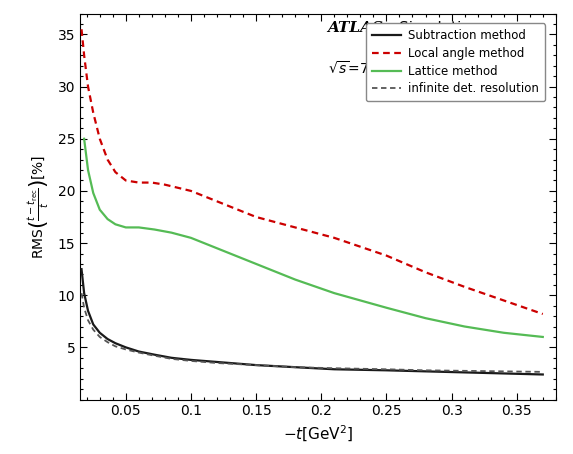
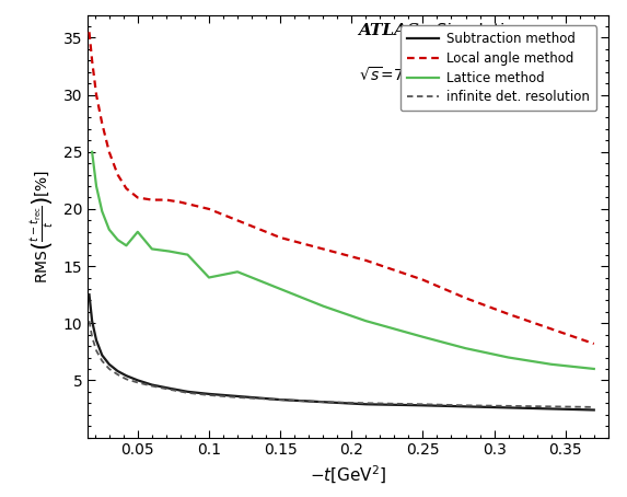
Lattice method/0.05: 16.5 -> 18.0
Lattice method/0.1: 15.5 -> 14.0
